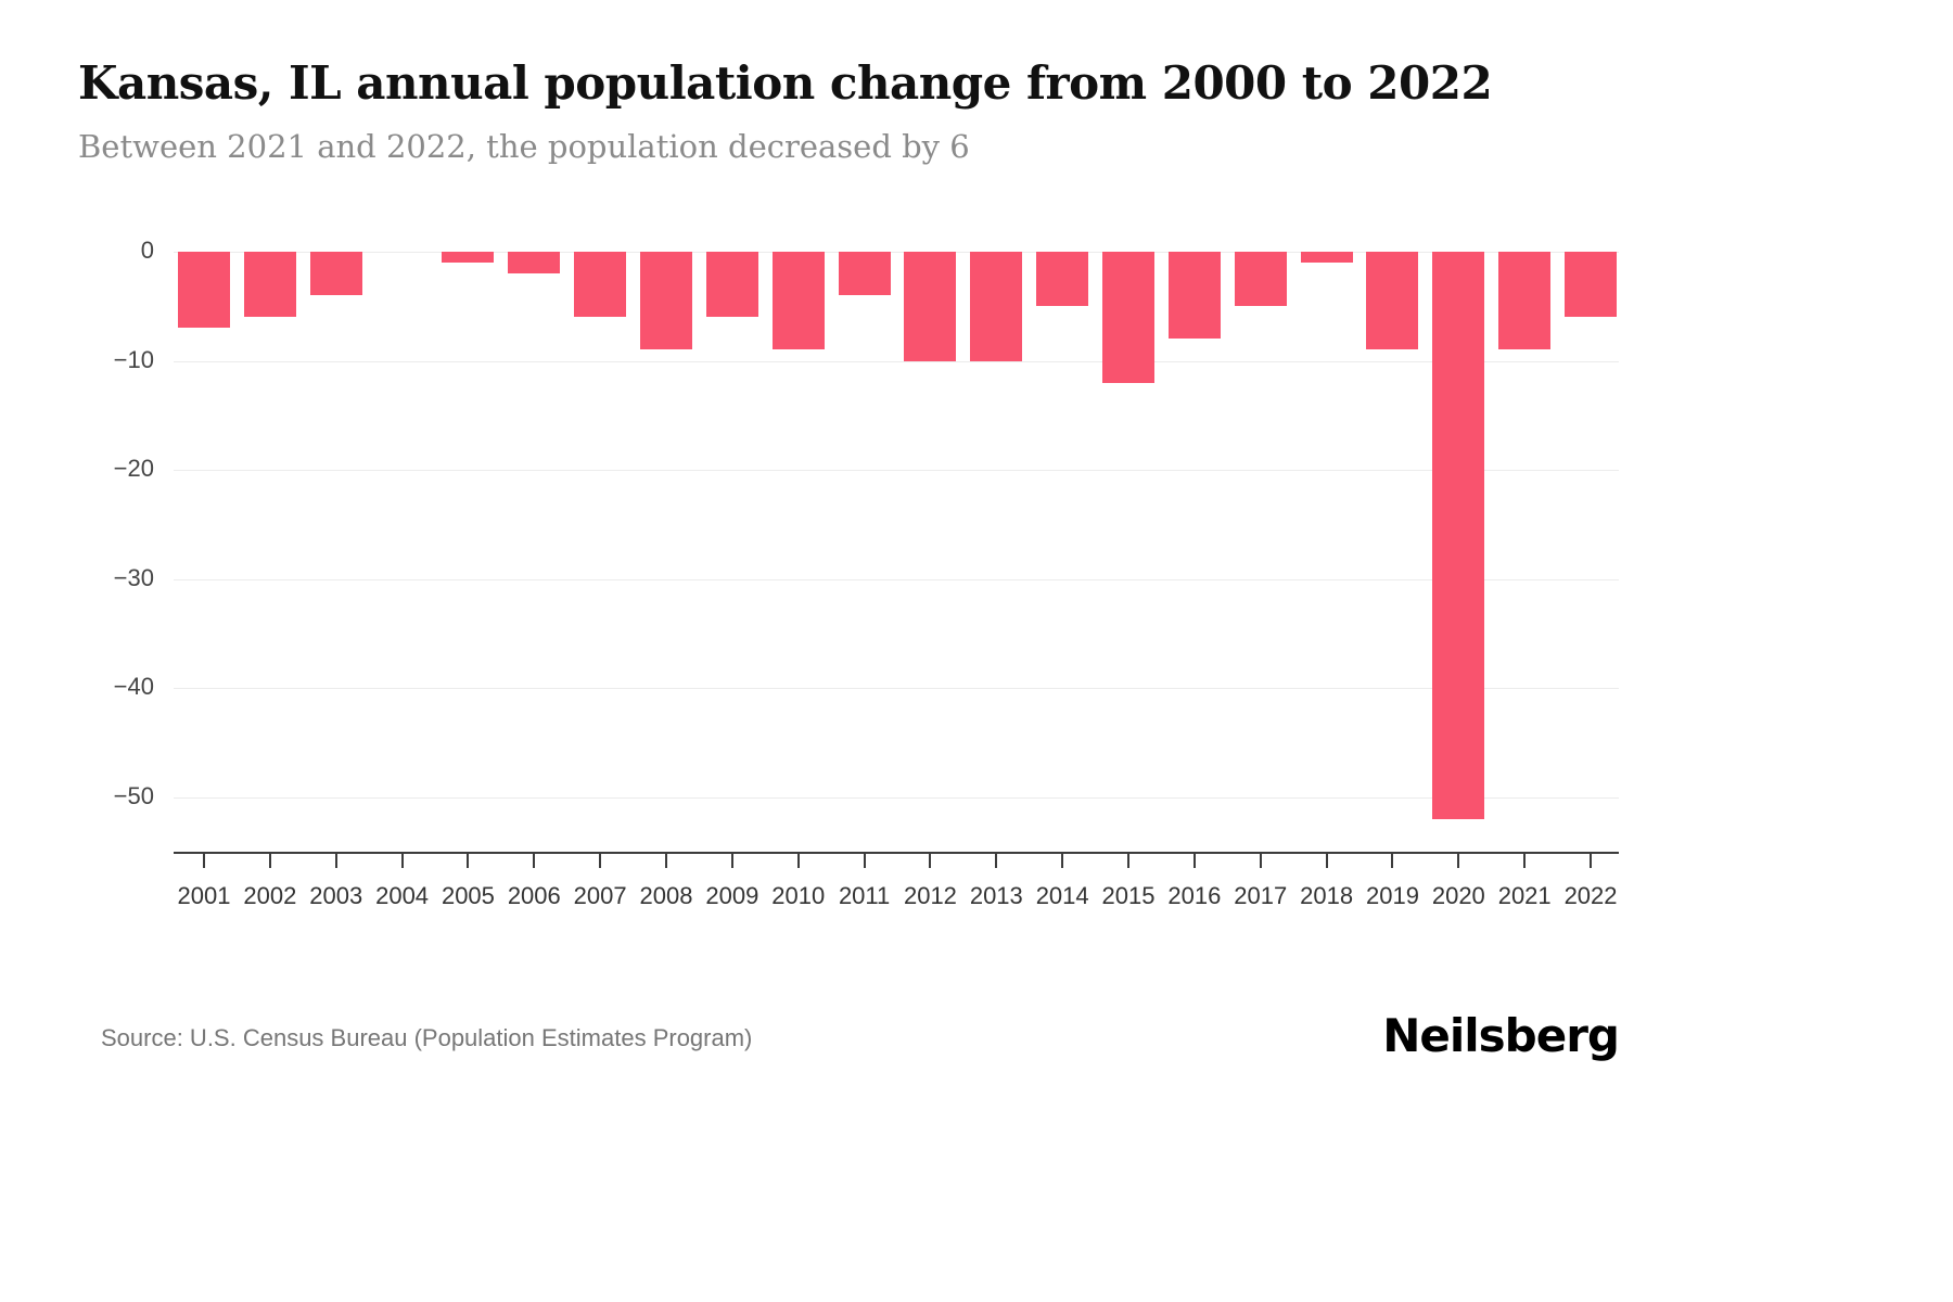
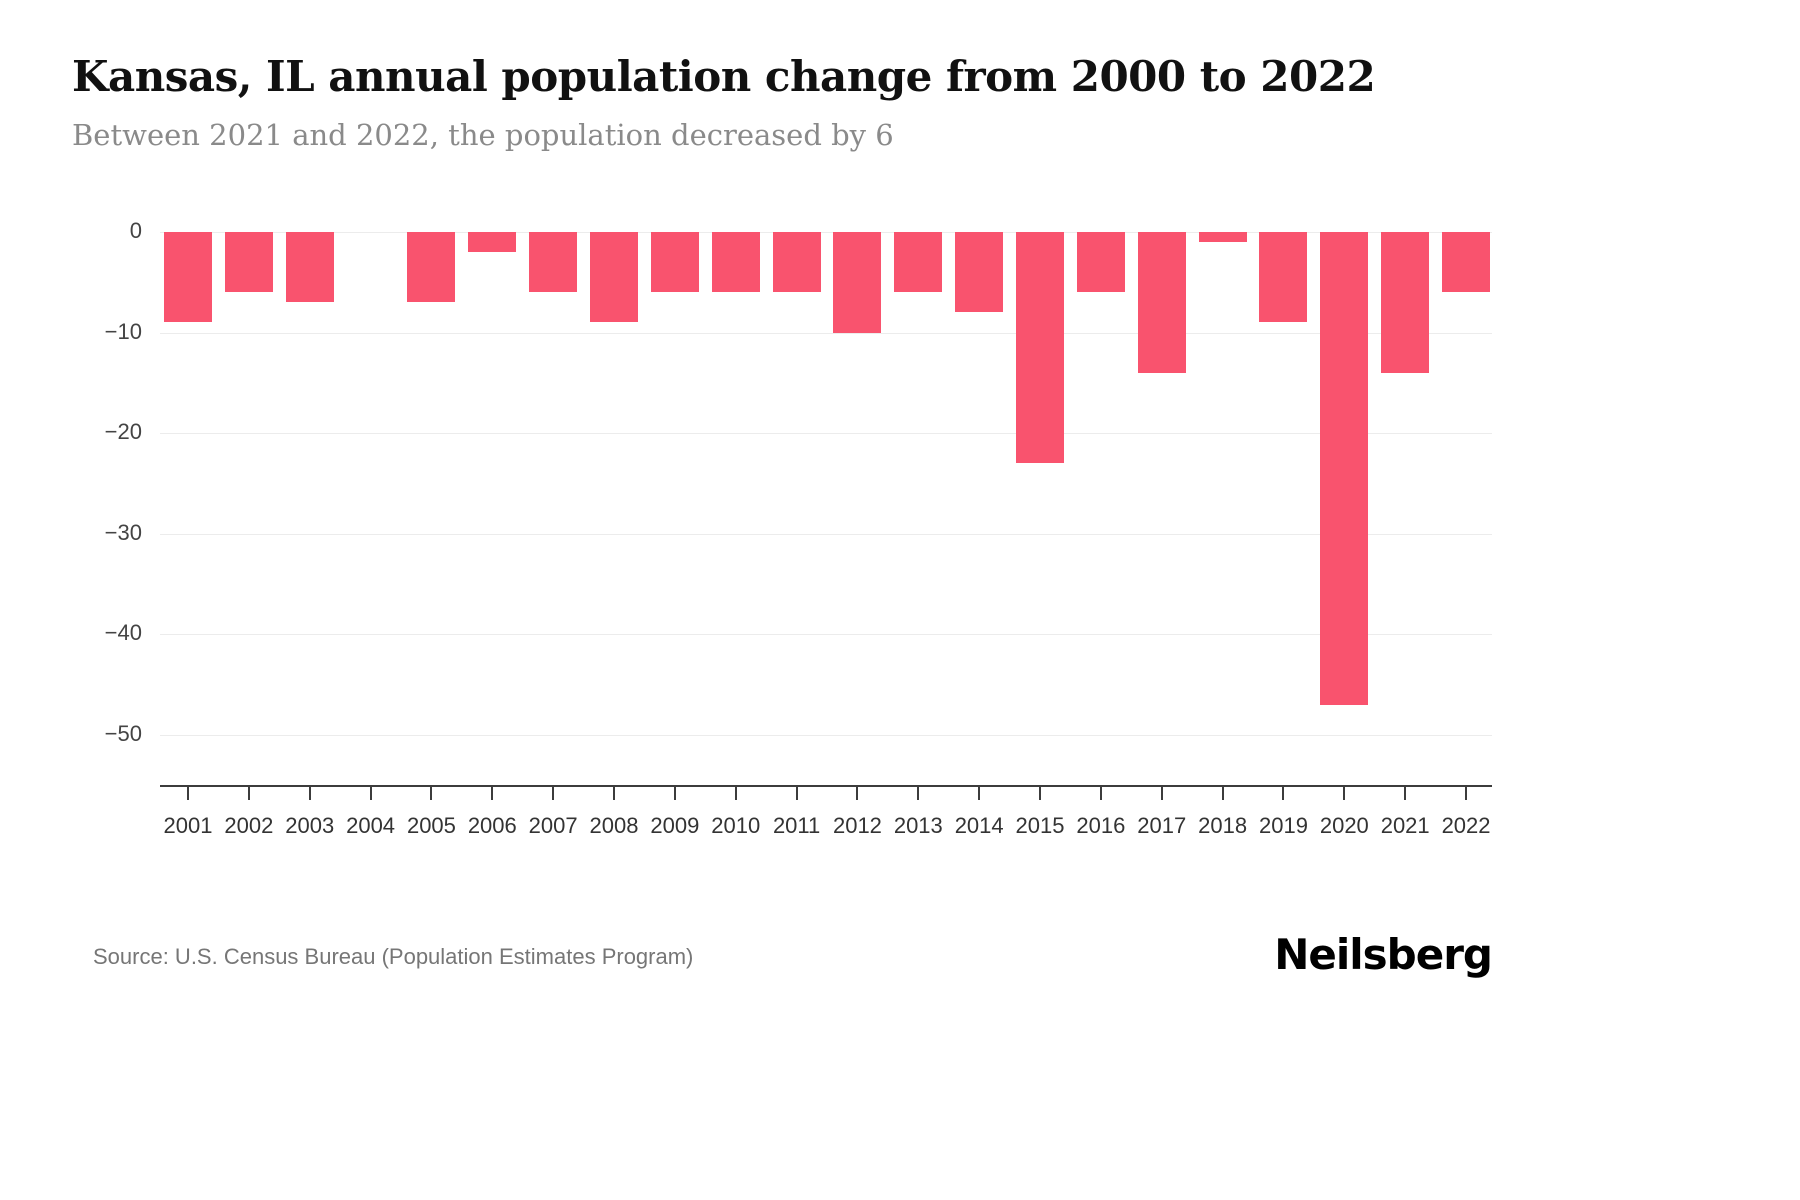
2001: -7 -> -9
2003: -4 -> -7
2005: -1 -> -7
2010: -9 -> -6
2011: -4 -> -6
2013: -10 -> -6
2014: -5 -> -8
2015: -12 -> -23
2016: -8 -> -6
2017: -5 -> -14
2020: -52 -> -47
2021: -9 -> -14
